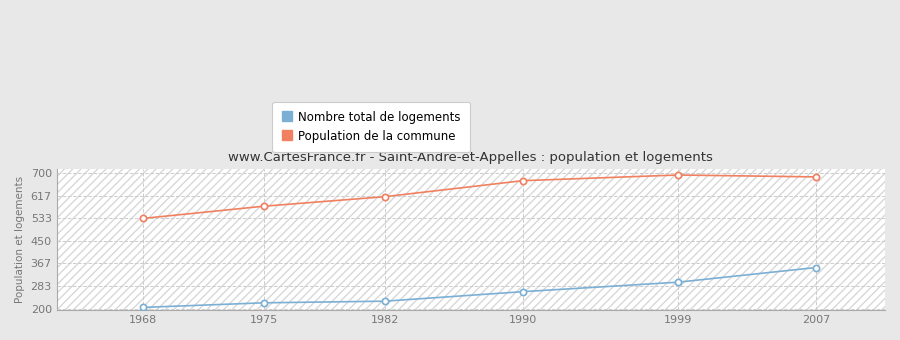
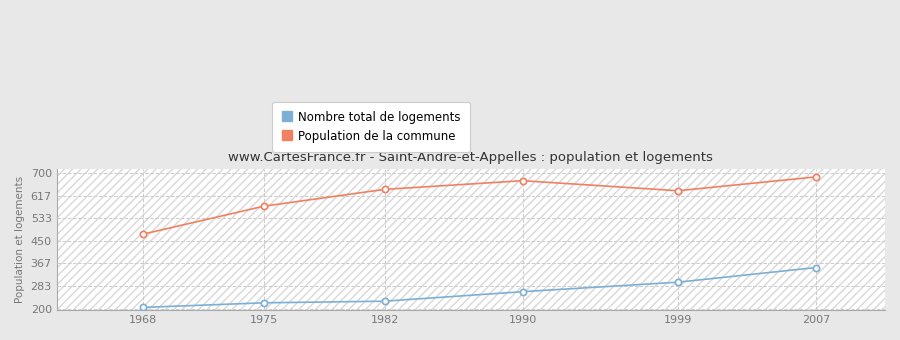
Population de la commune/1968: 533 -> 475
Population de la commune/1982: 613 -> 640
Population de la commune/1999: 693 -> 635
